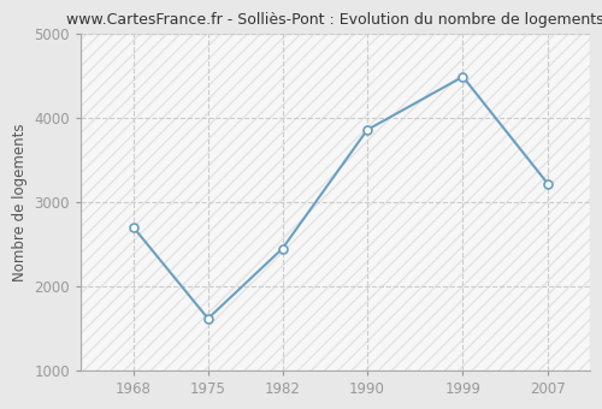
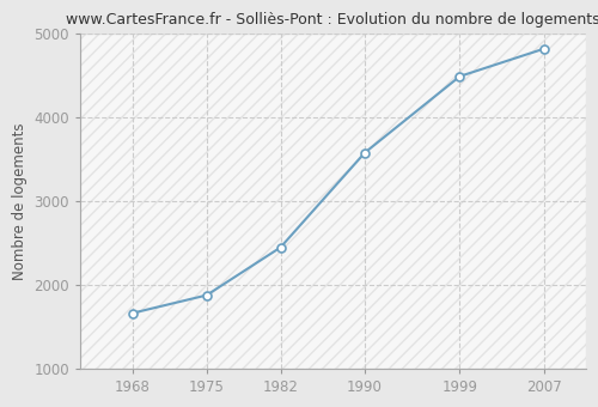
1968: 2700 -> 1670
1975: 1620 -> 1880
1990: 3860 -> 3580
2007: 3220 -> 4820
